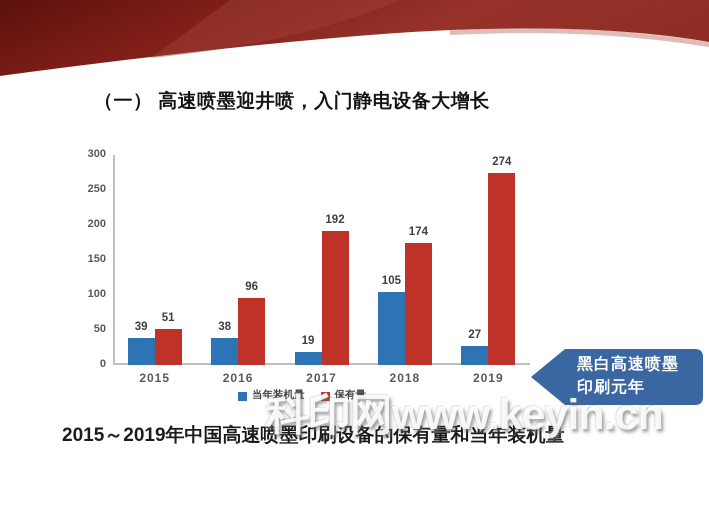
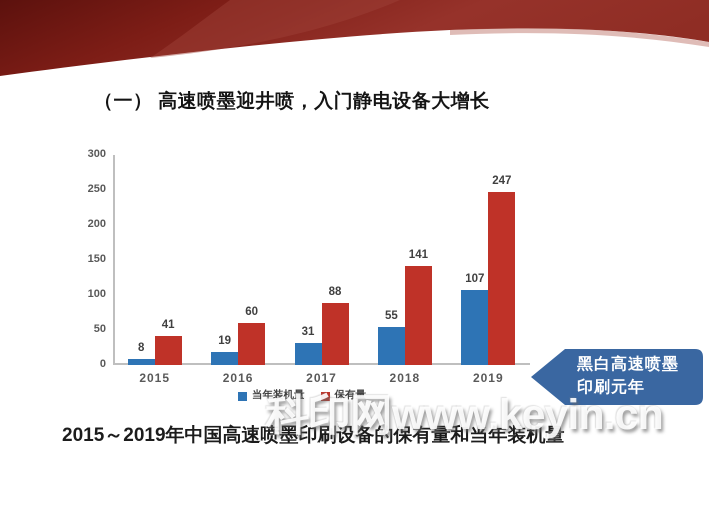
当年装机量/2015: 39 -> 8
保有量/2015: 51 -> 41
当年装机量/2016: 38 -> 19
保有量/2016: 96 -> 60
当年装机量/2017: 19 -> 31
保有量/2017: 192 -> 88
当年装机量/2018: 105 -> 55
保有量/2018: 174 -> 141
当年装机量/2019: 27 -> 107
保有量/2019: 274 -> 247
